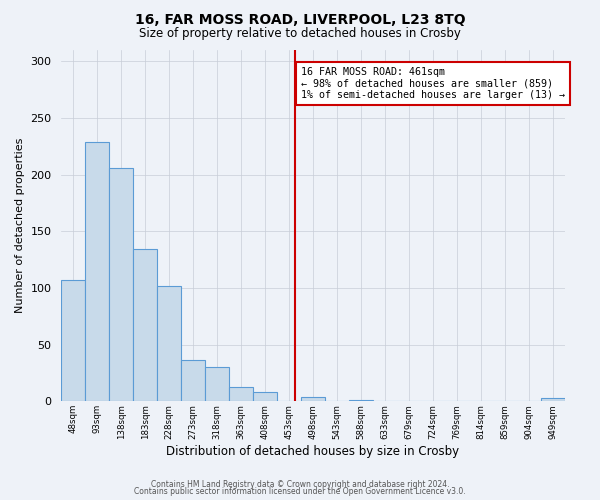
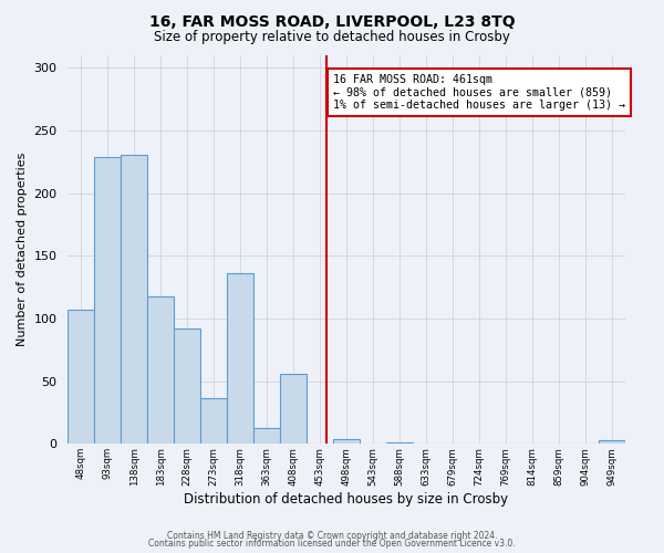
138sqm: 206 -> 231
183sqm: 134 -> 118
228sqm: 102 -> 92
318sqm: 30 -> 136
408sqm: 8 -> 56
